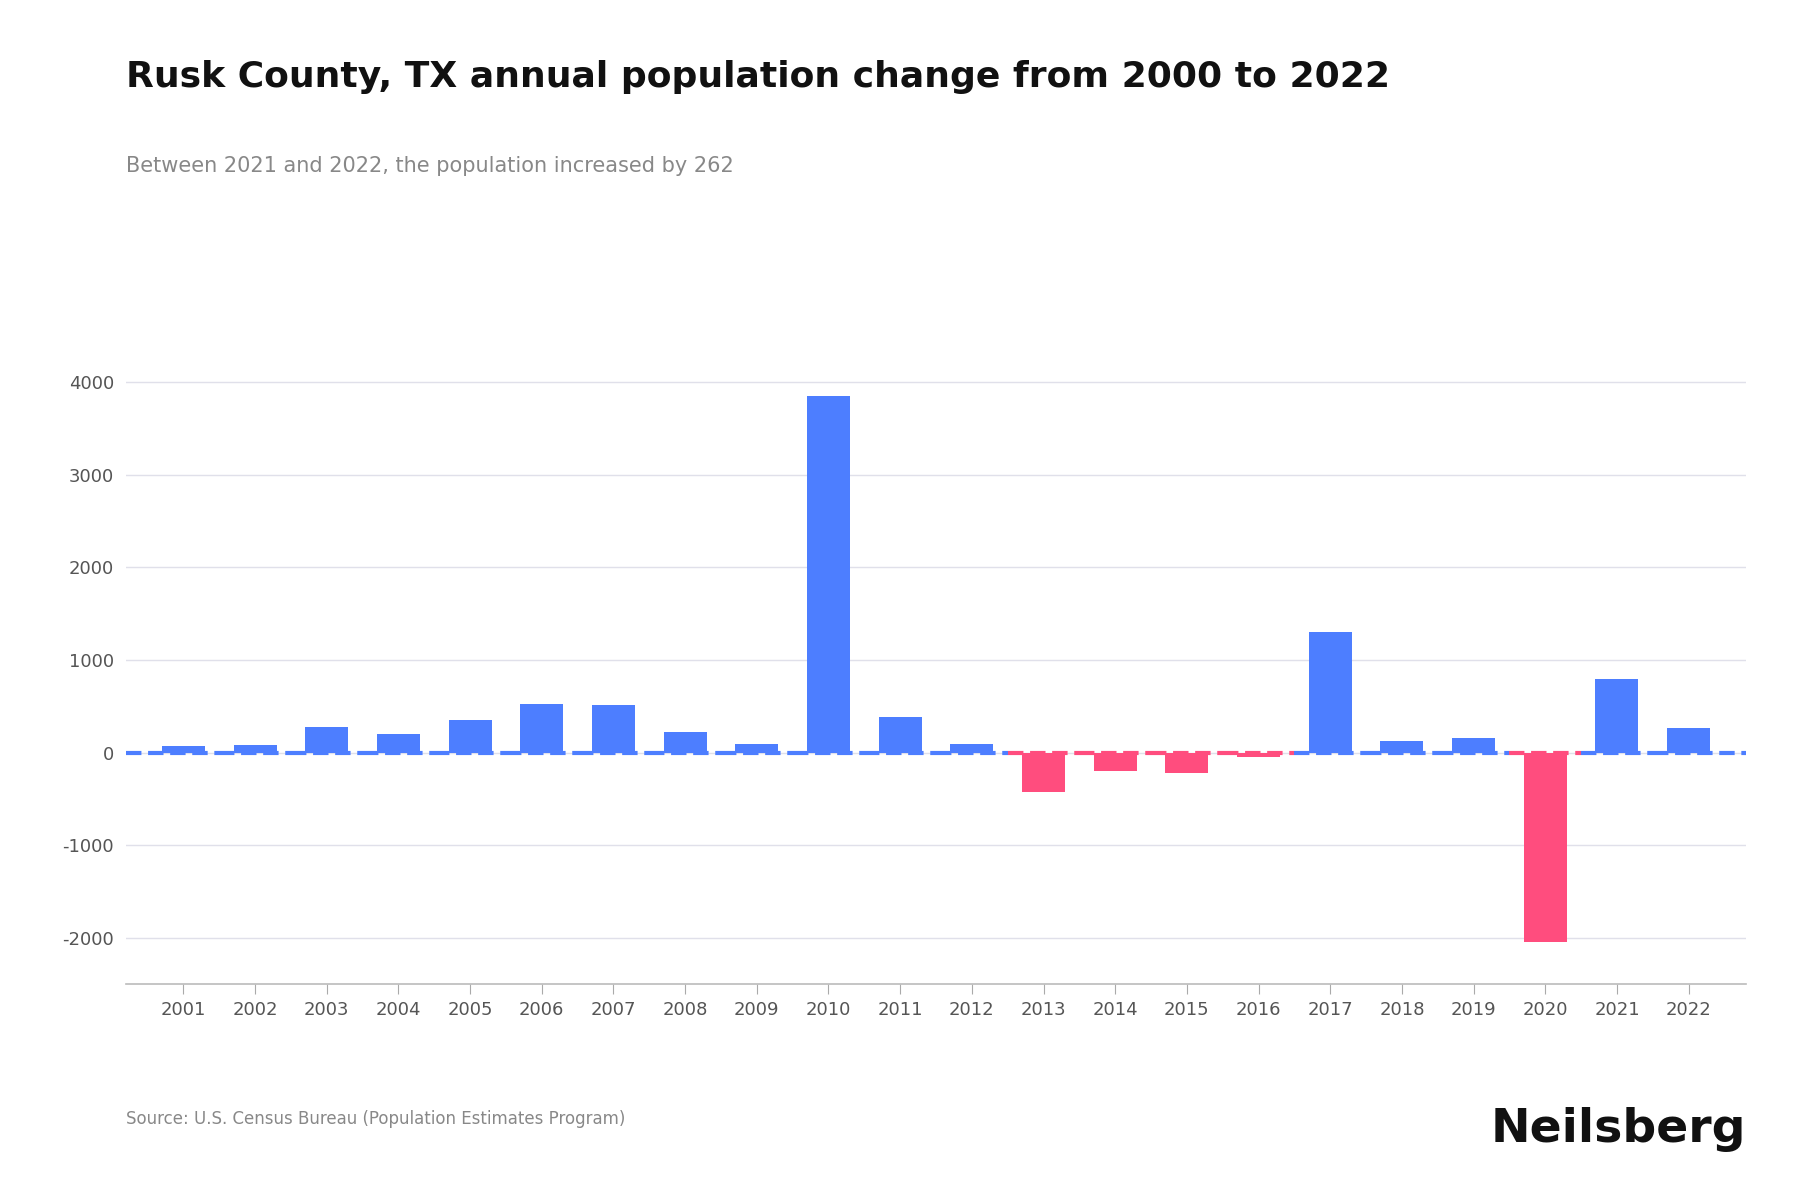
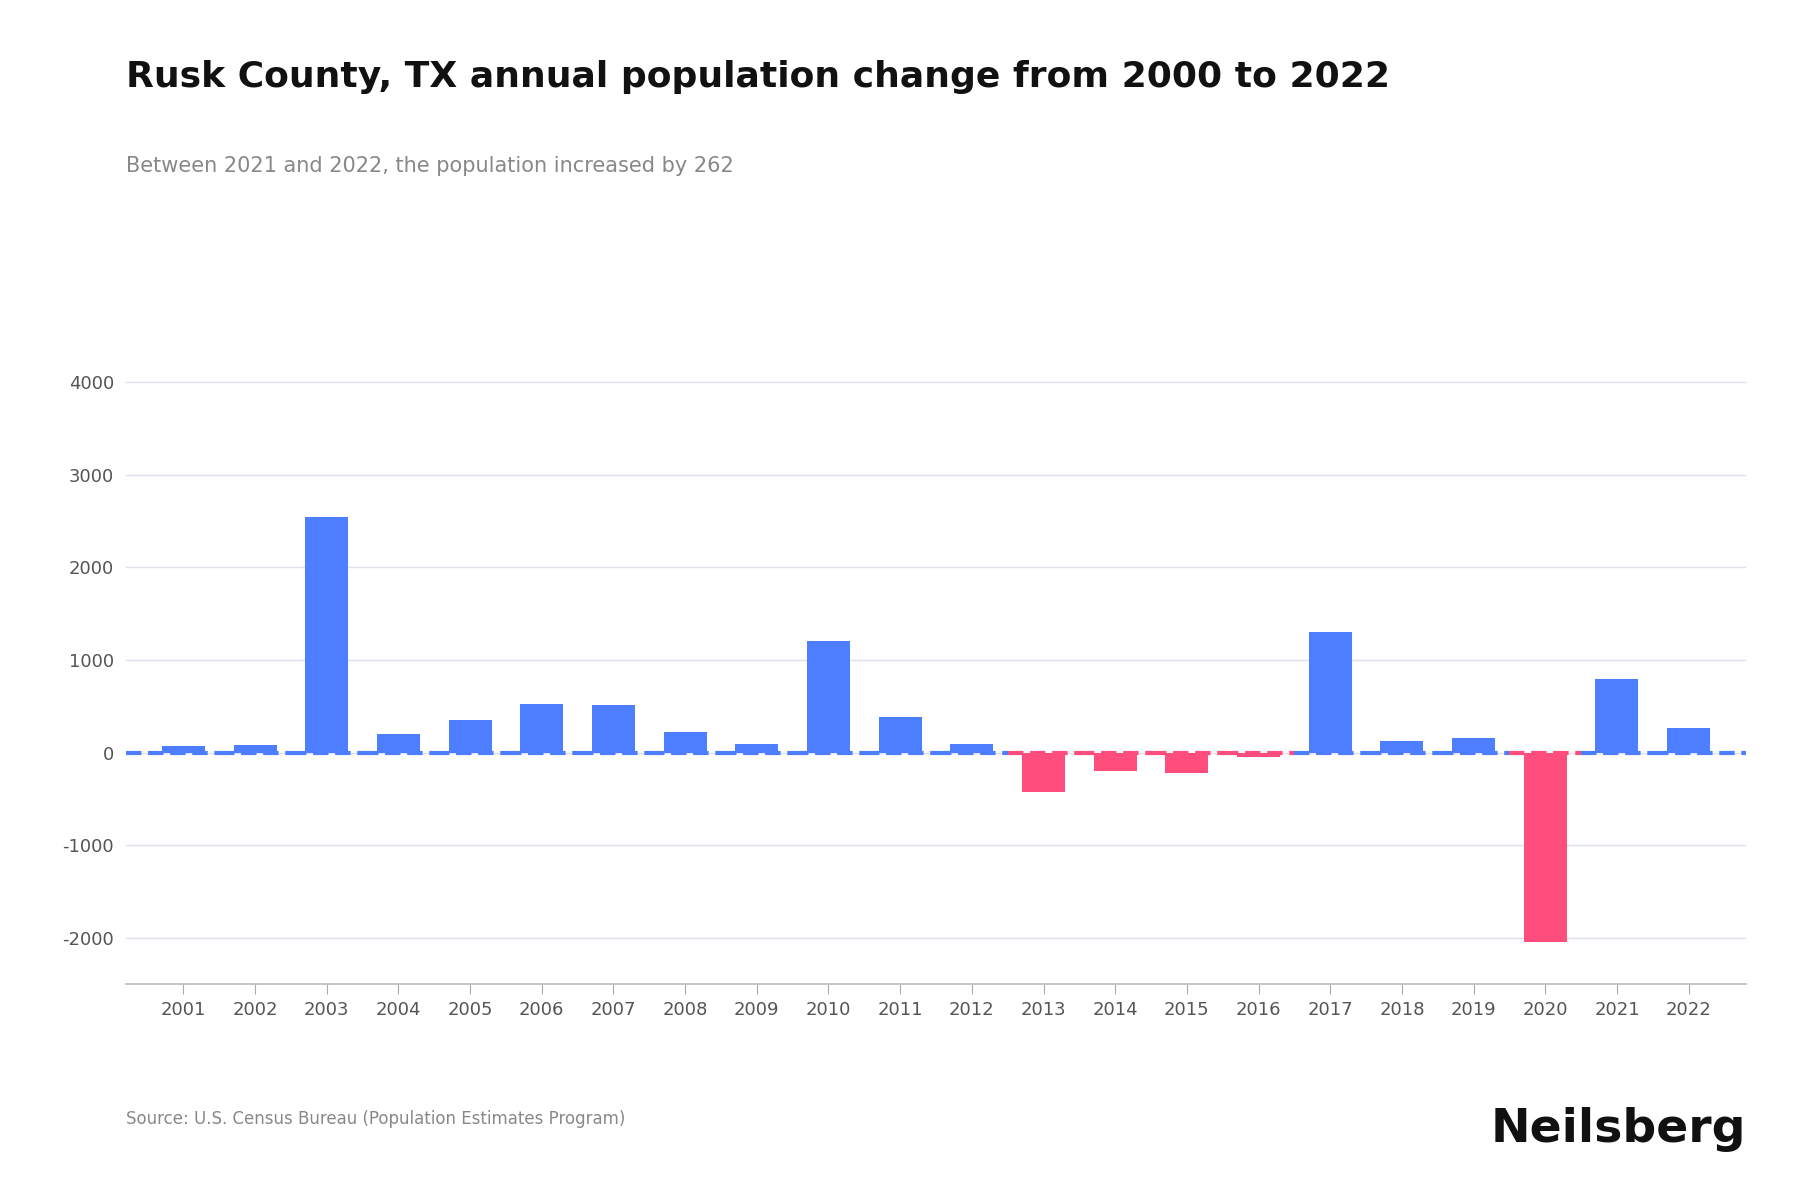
2003: 280 -> 2540
2010: 3850 -> 1200
